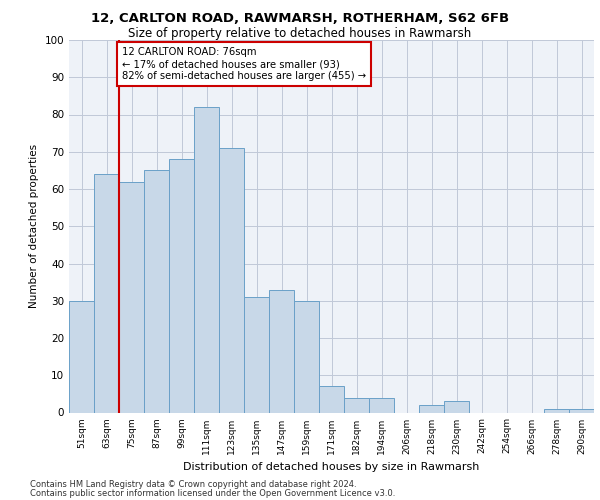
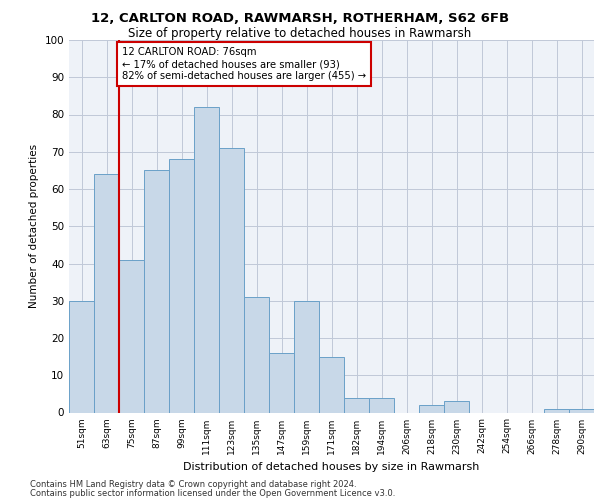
75sqm: 62 -> 41
147sqm: 33 -> 16
171sqm: 7 -> 15
